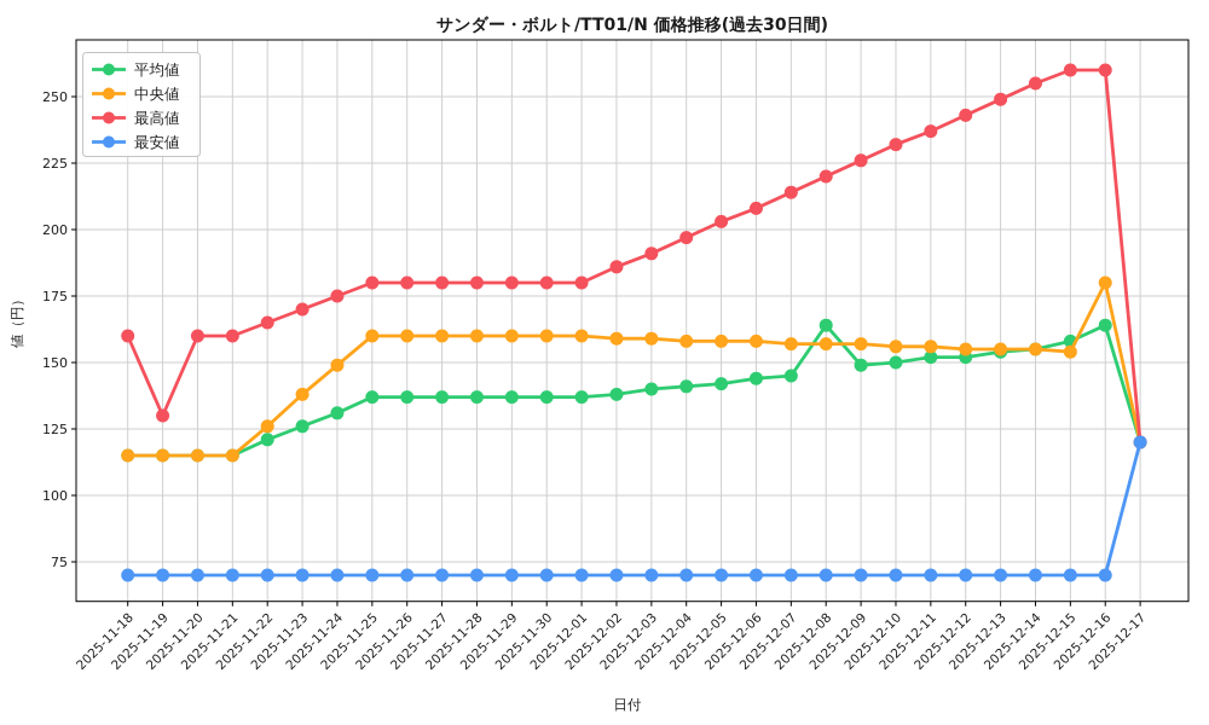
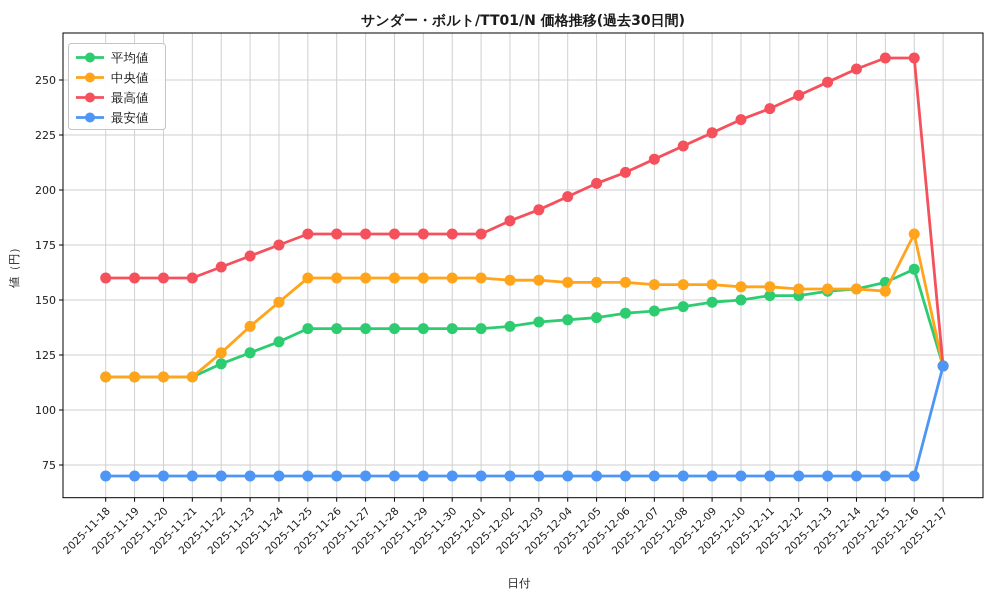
最高値/2025-11-19: 130 -> 160
平均値/2025-12-08: 164 -> 147
